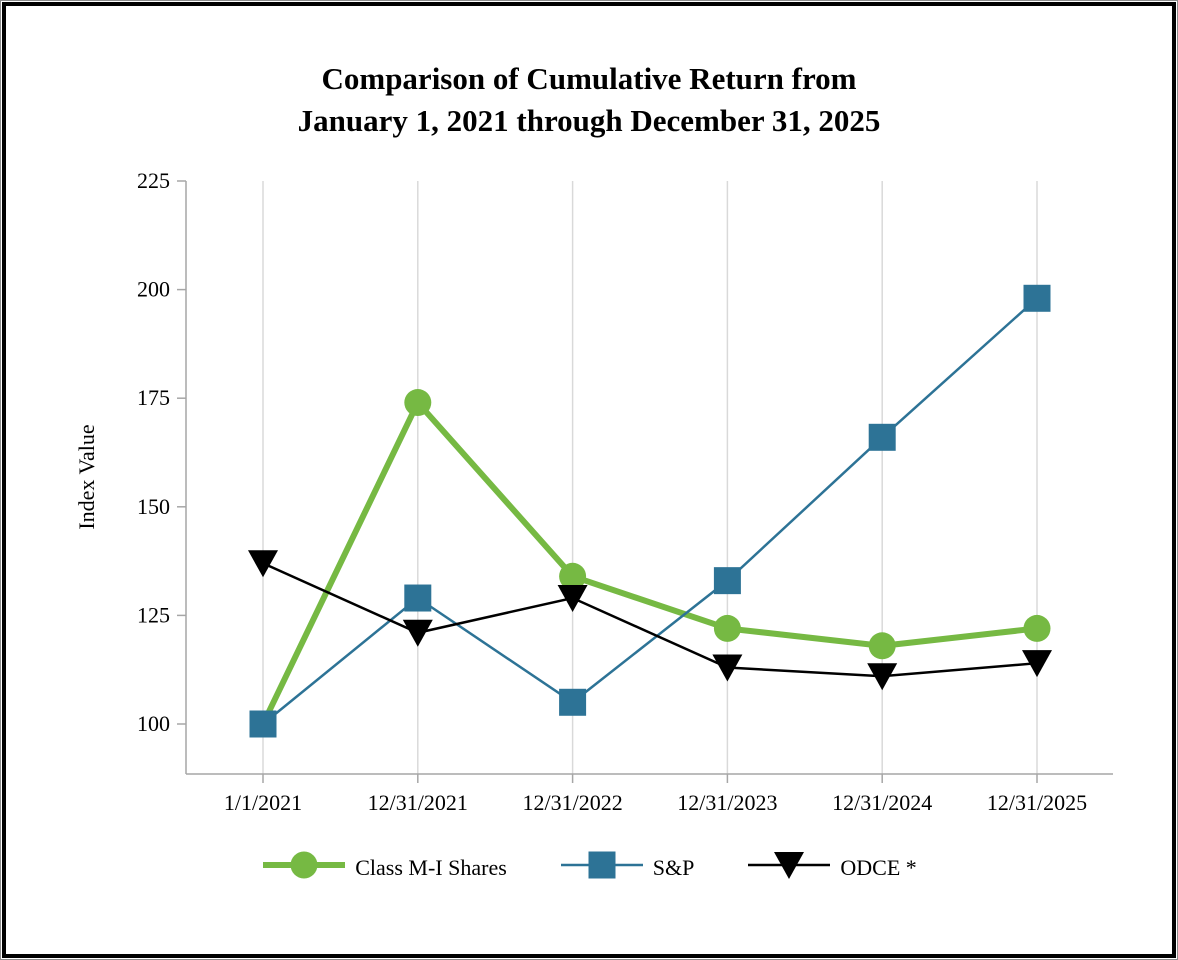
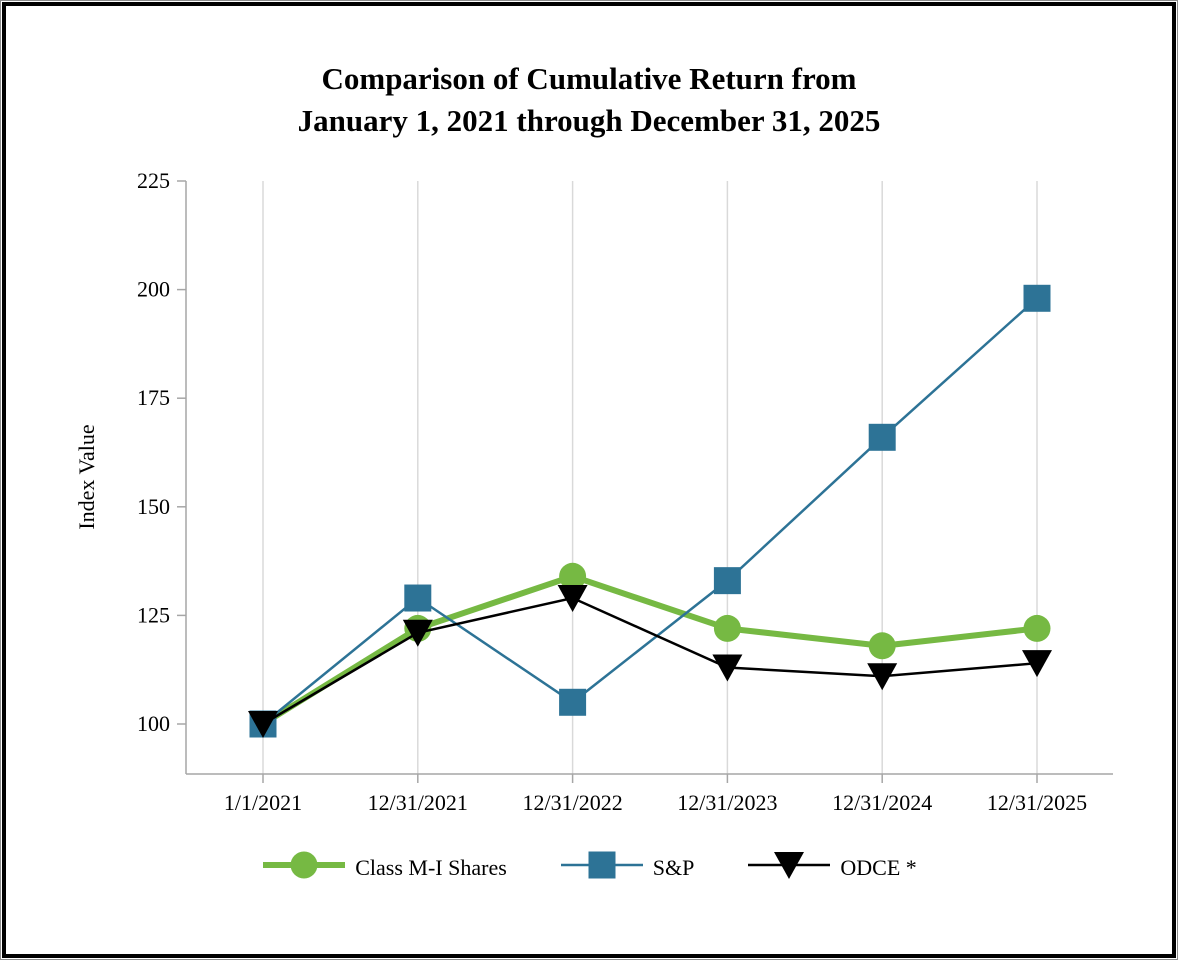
ODCE */1/1/2021: 137 -> 100
Class M-I Shares/12/31/2021: 174 -> 122
